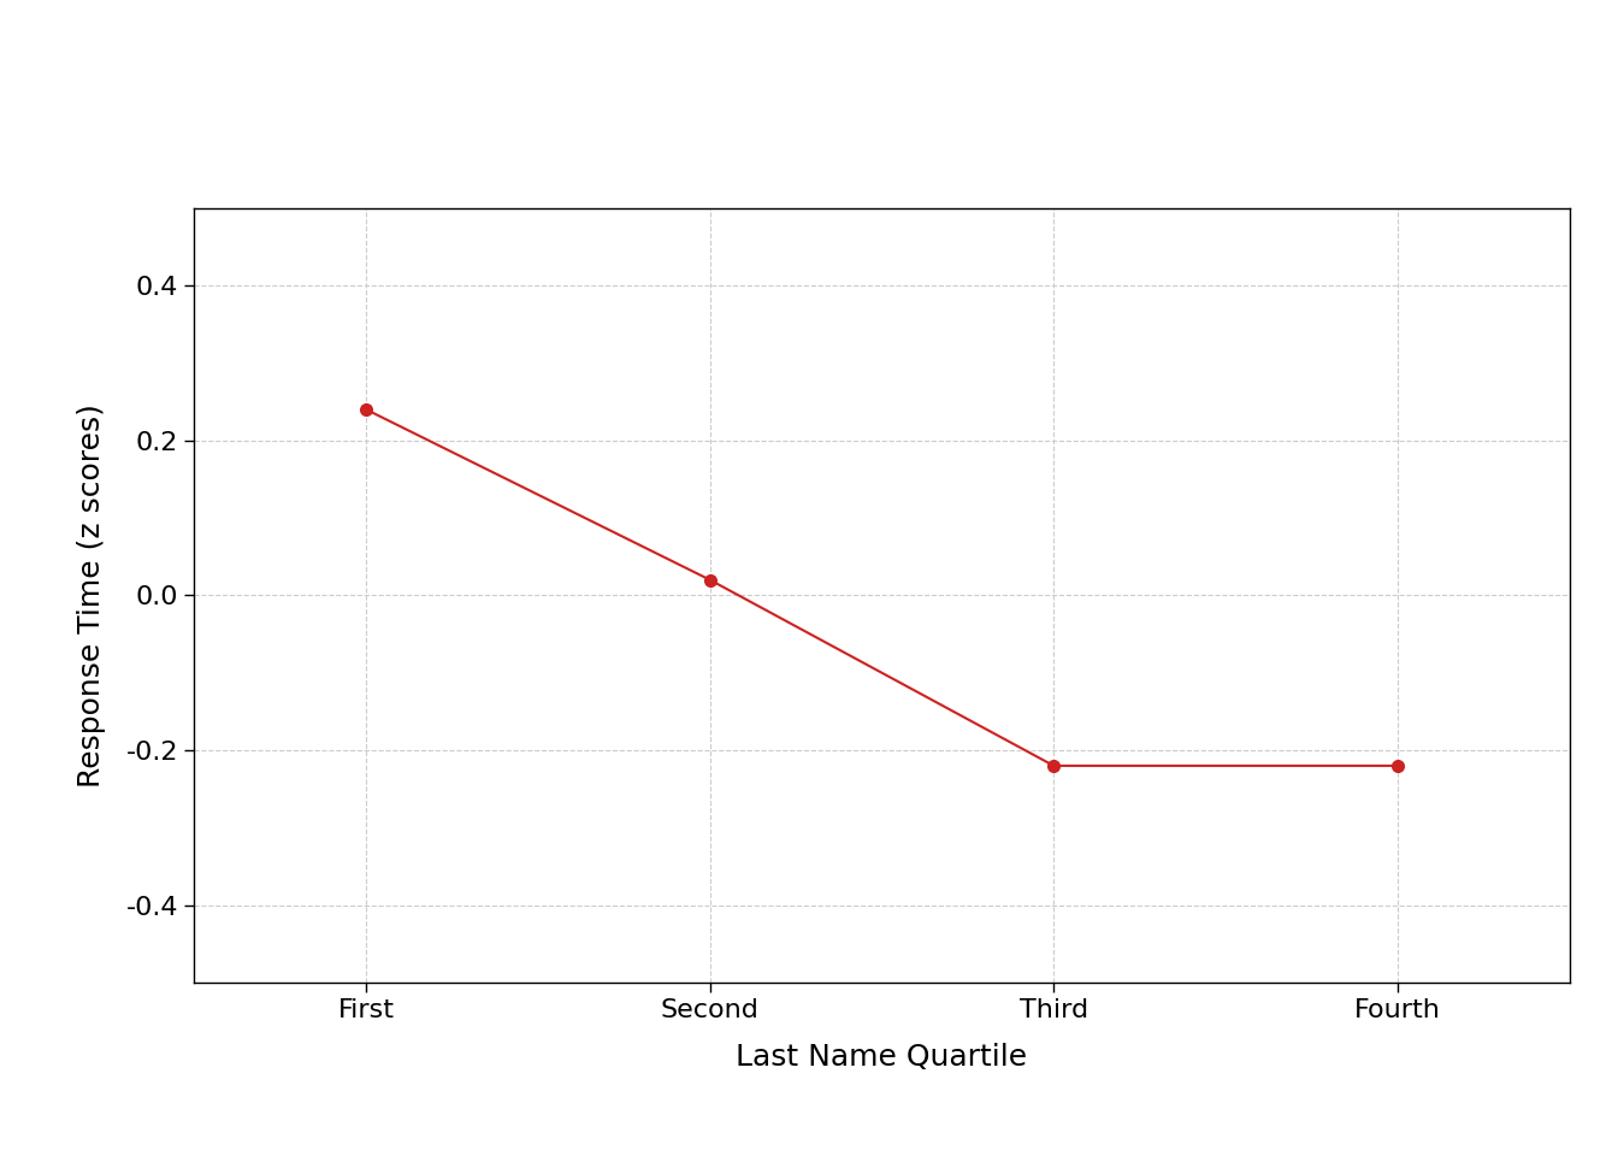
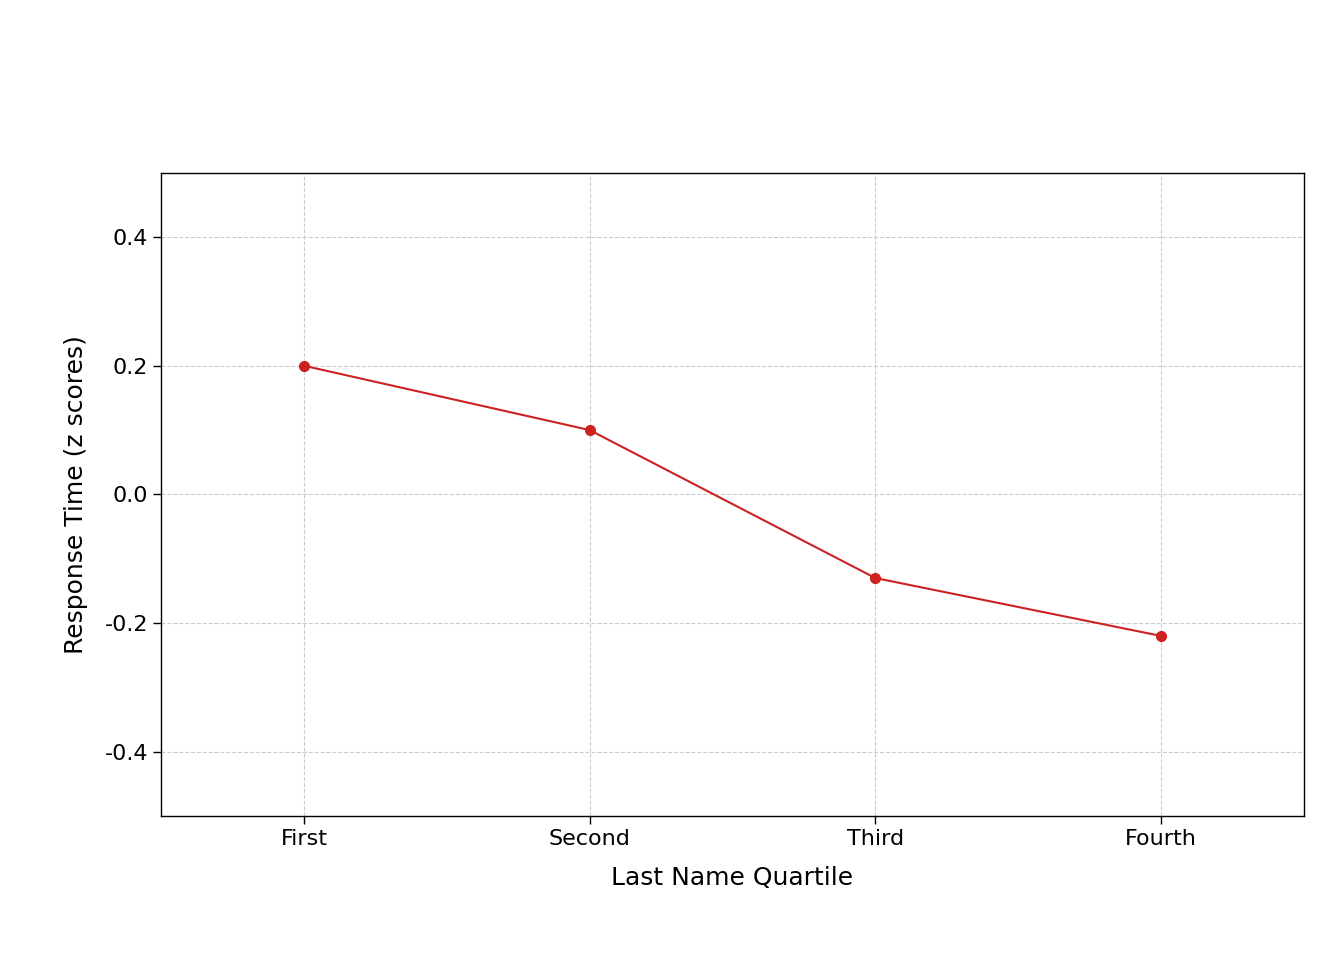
First: 0.24 -> 0.20
Second: 0.02 -> 0.10
Third: -0.22 -> -0.13
